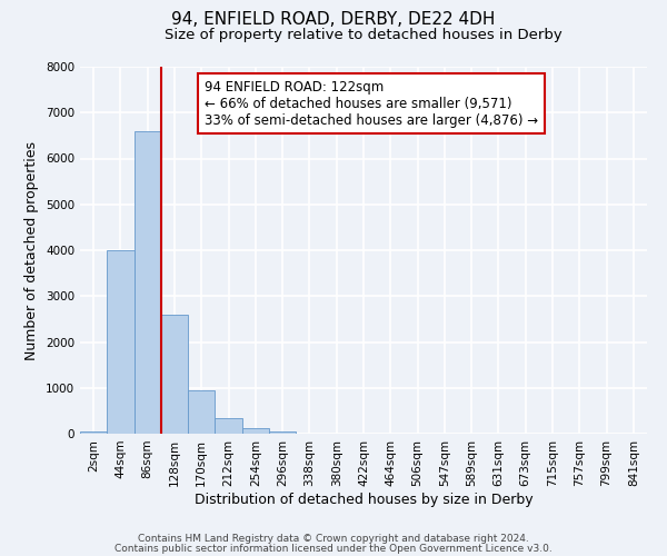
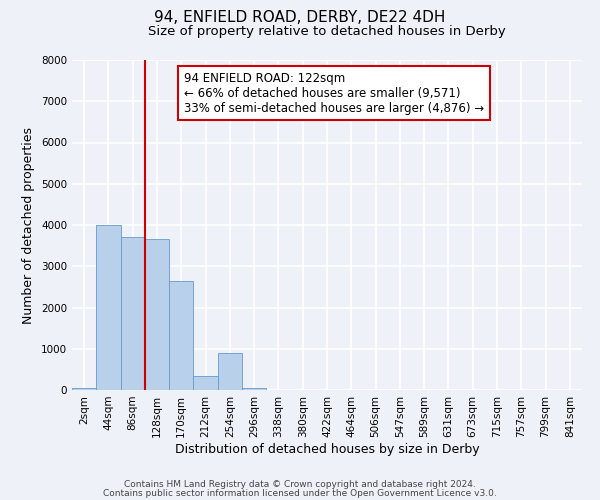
86sqm: 6600 -> 3700
128sqm: 2600 -> 3650
170sqm: 950 -> 2650
254sqm: 120 -> 900
